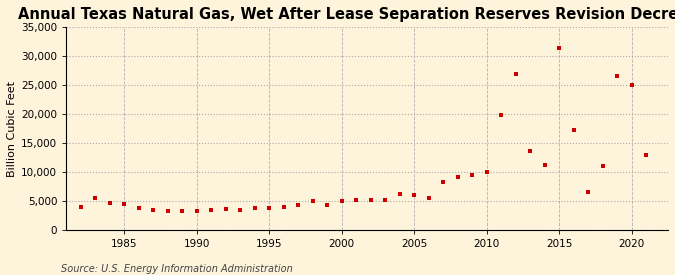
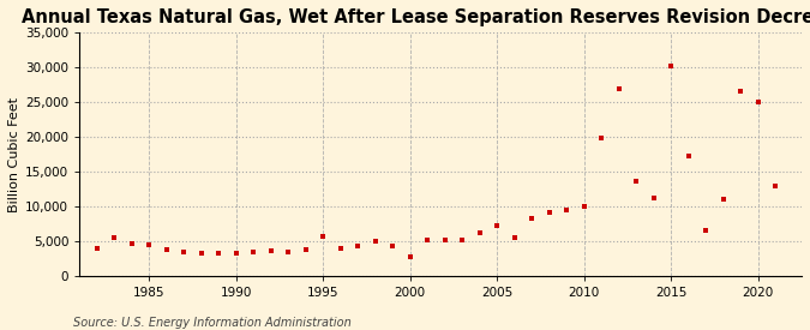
1995: 3,800 -> 5,600
2000: 5,000 -> 2,800
2005: 6,000 -> 7,200
2015: 31,500 -> 30,200
